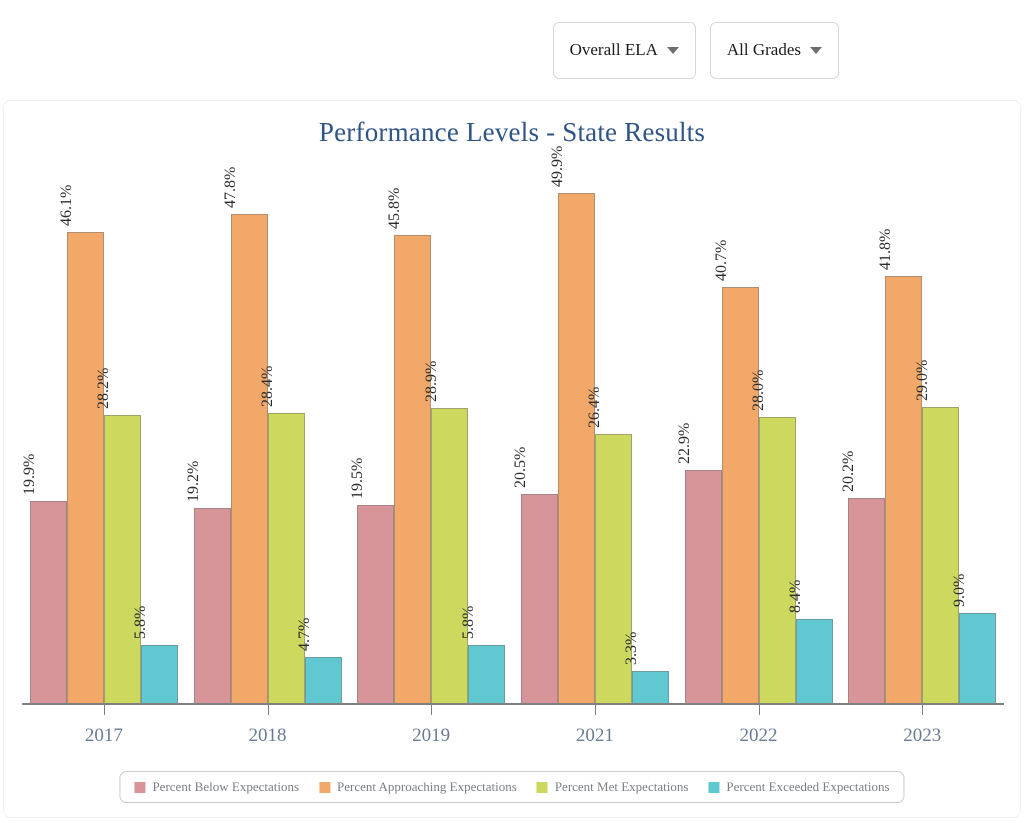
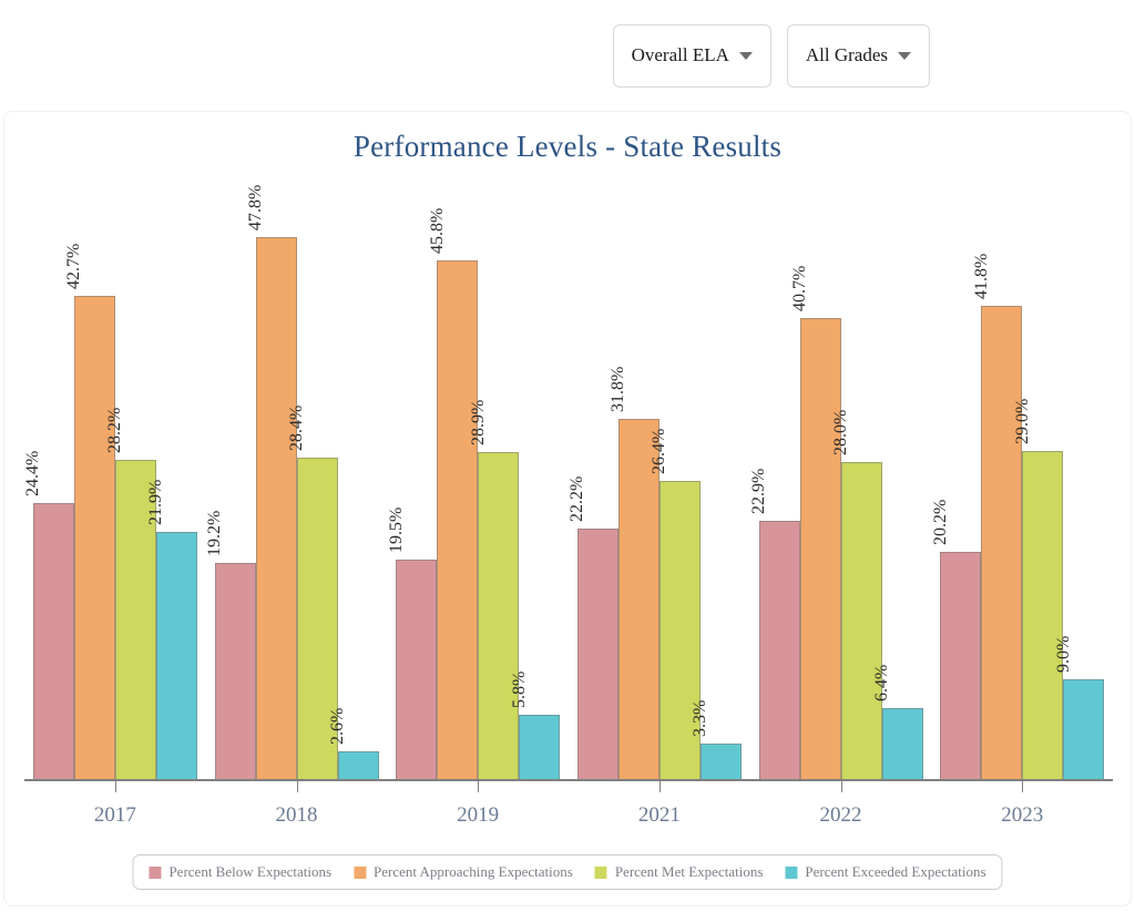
Percent Below Expectations/2017: 19.9% -> 24.4%
Percent Approaching Expectations/2017: 46.1% -> 42.7%
Percent Exceeded Expectations/2017: 5.8% -> 21.9%
Percent Exceeded Expectations/2018: 4.7% -> 2.6%
Percent Below Expectations/2021: 20.5% -> 22.2%
Percent Approaching Expectations/2021: 49.9% -> 31.8%
Percent Exceeded Expectations/2022: 8.4% -> 6.4%
